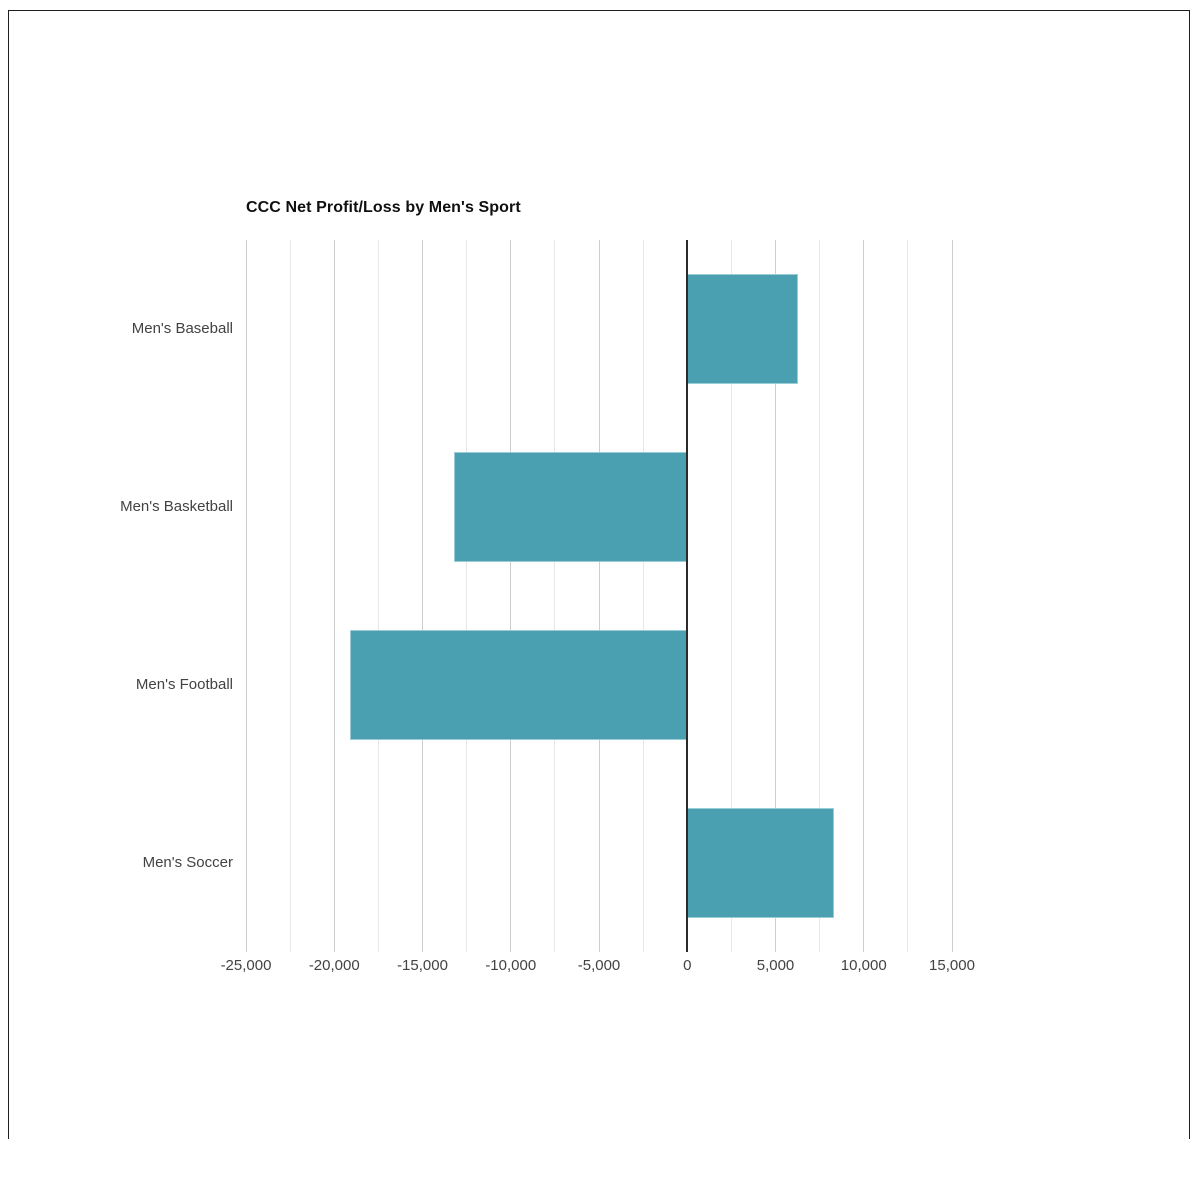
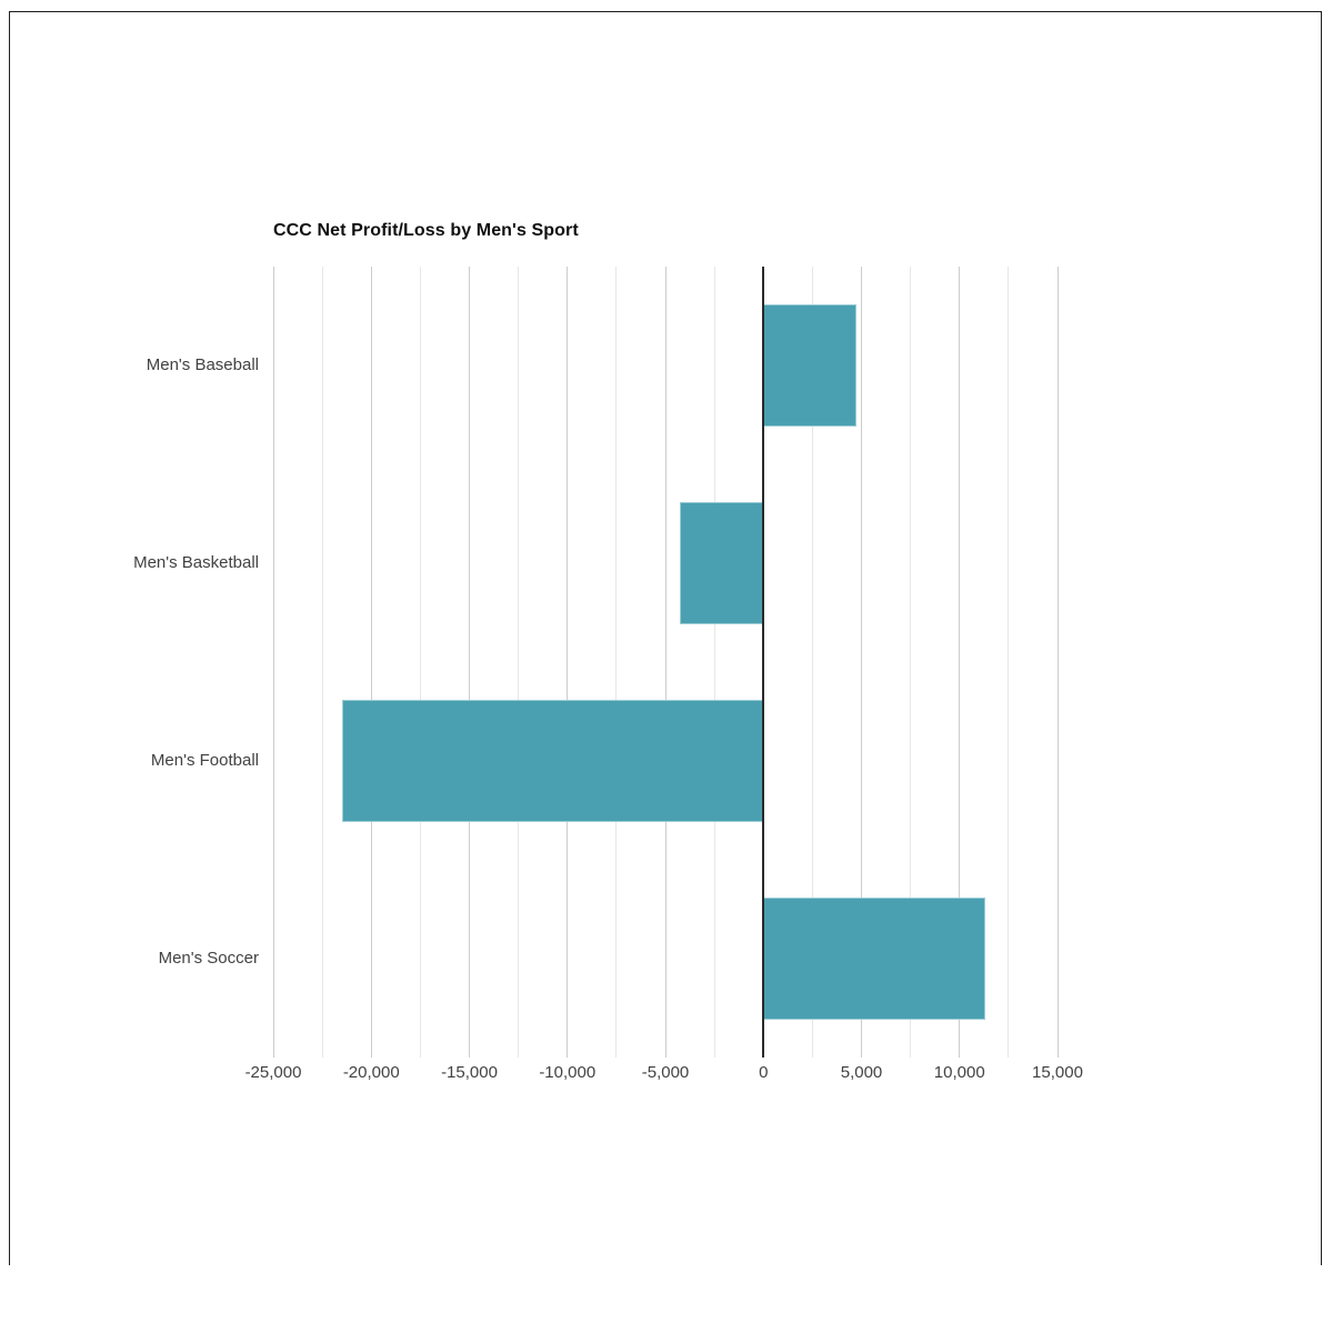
Men's Baseball: 6300 -> 4800
Men's Basketball: -13200 -> -4200
Men's Football: -19100 -> -21500
Men's Soccer: 8300 -> 11300
